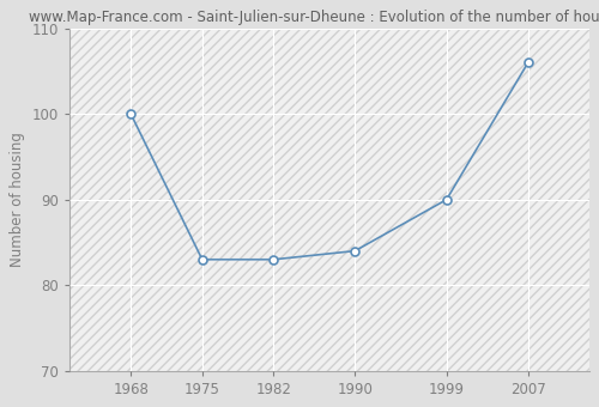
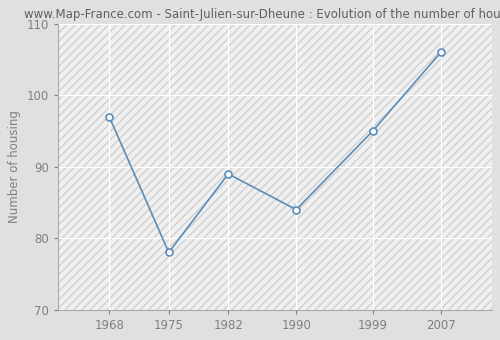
1968: 100 -> 97
1975: 83 -> 78
1982: 83 -> 89
1999: 90 -> 95
